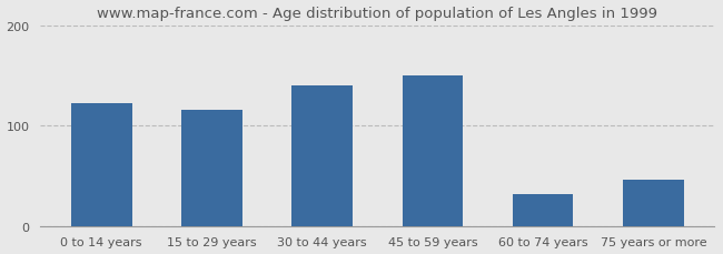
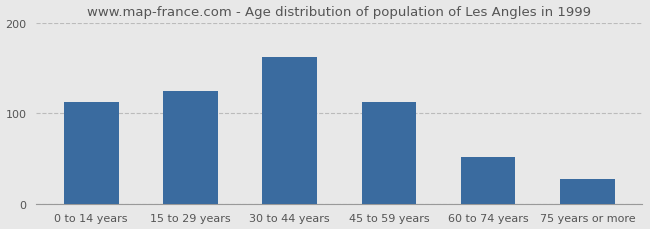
0 to 14 years: 122 -> 112
15 to 29 years: 116 -> 125
30 to 44 years: 140 -> 162
45 to 59 years: 150 -> 112
60 to 74 years: 32 -> 52
75 years or more: 46 -> 27
